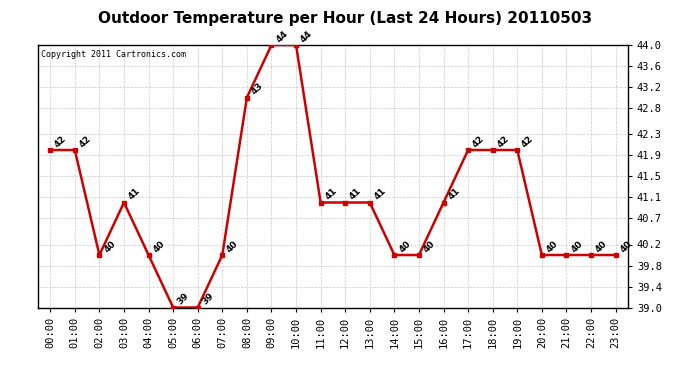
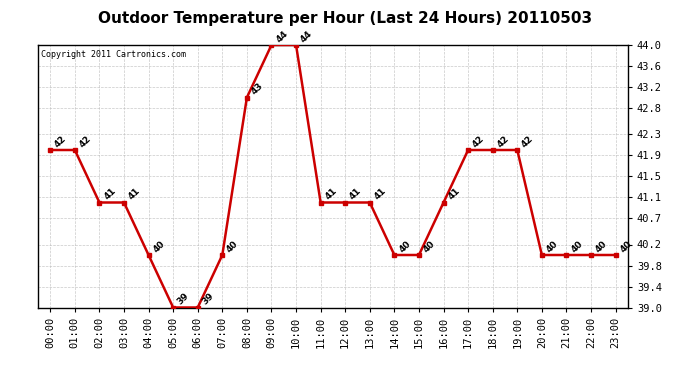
02:00: 40 -> 41
